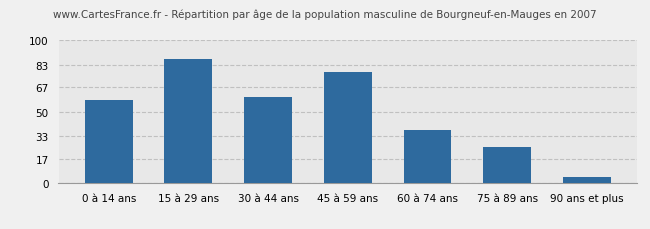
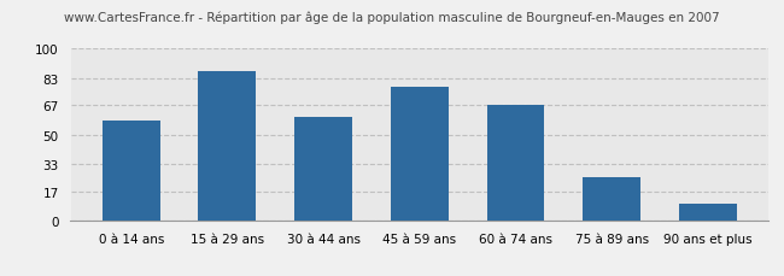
60 à 74 ans: 37 -> 67
90 ans et plus: 4 -> 10
